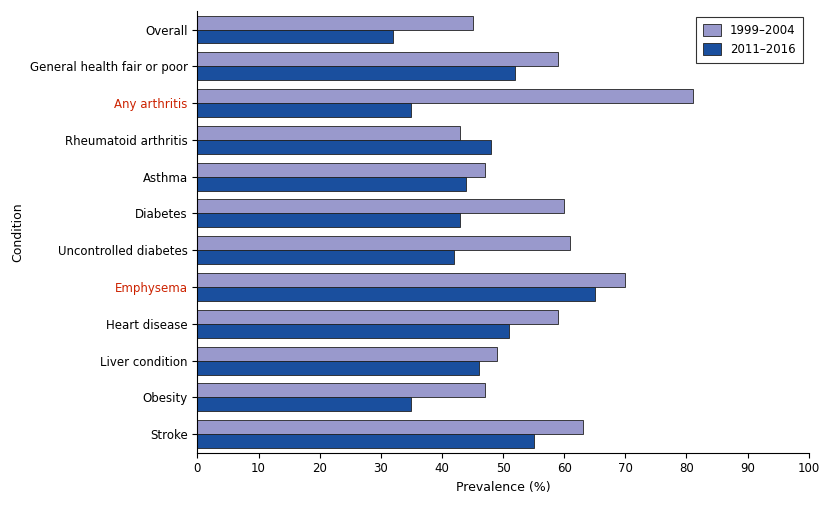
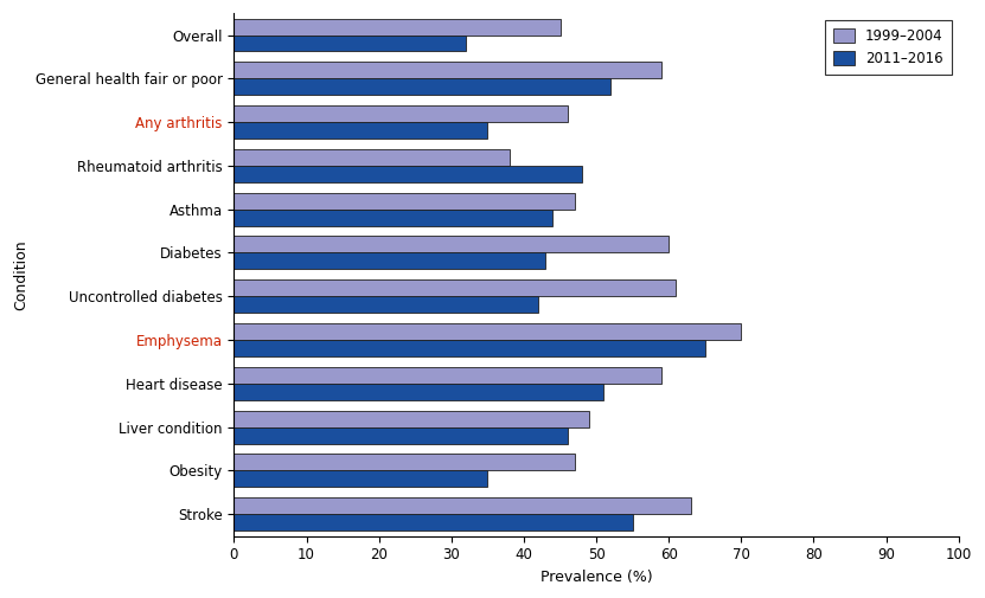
1999–2004/Any arthritis: 81 -> 46
1999–2004/Rheumatoid arthritis: 43 -> 38
